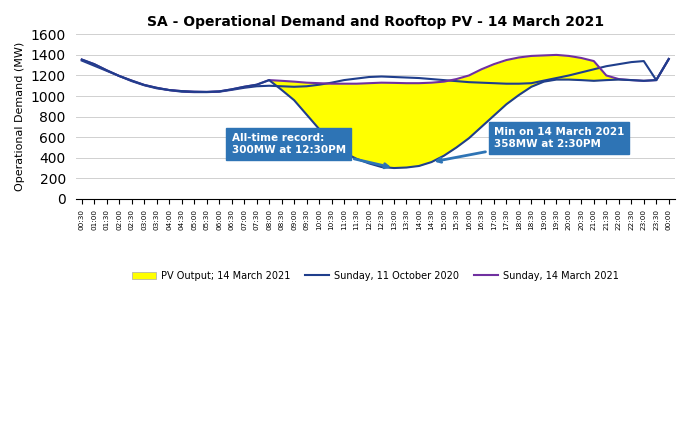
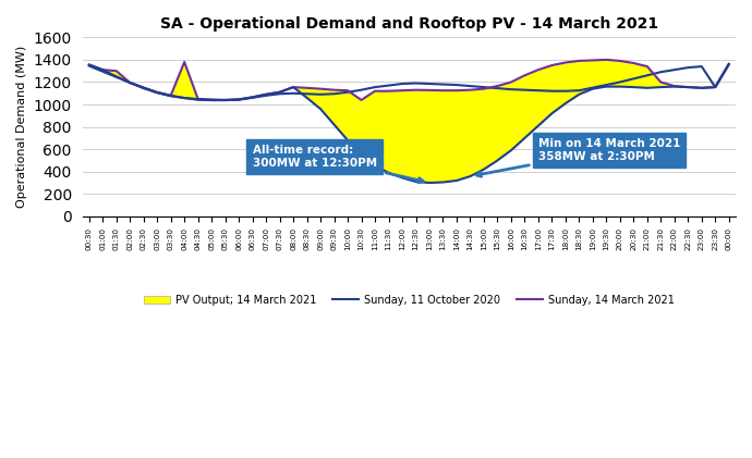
Sunday, 14 March 2021/01:30: 1250 -> 1300
Sunday, 14 March 2021/04:00: 1060 -> 1380
Sunday, 14 March 2021/10:30: 1120 -> 1040
